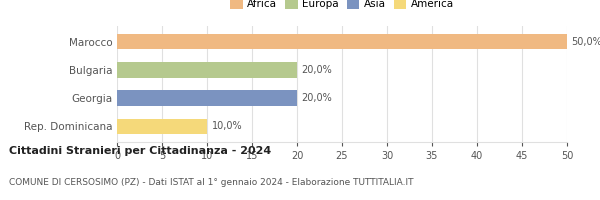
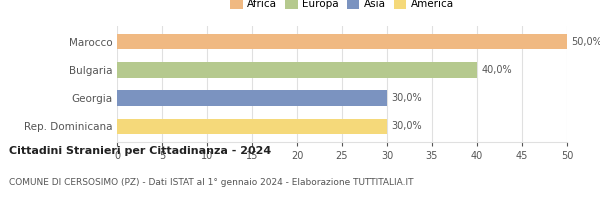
Bulgaria: 20,0% -> 40,0%
Georgia: 20,0% -> 30,0%
Rep. Dominicana: 10,0% -> 30,0%
